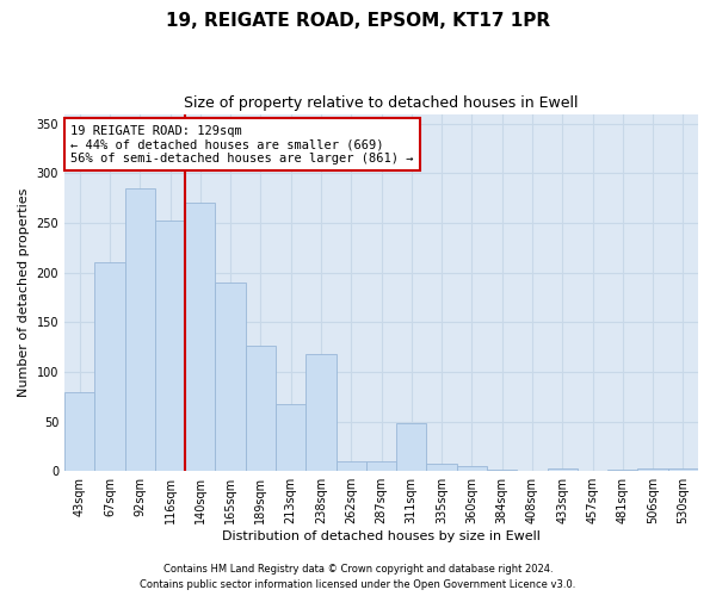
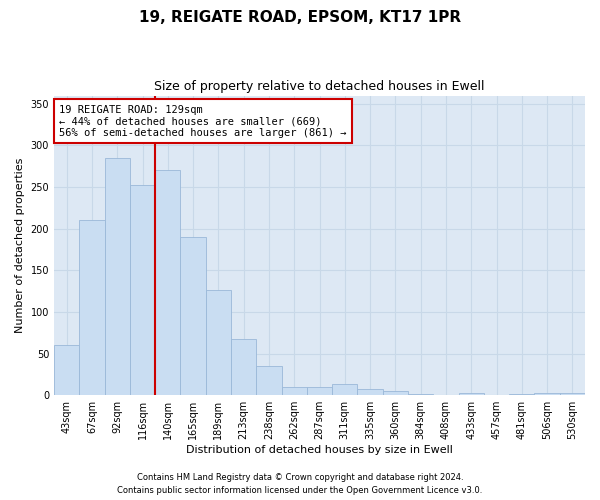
43sqm: 80 -> 60
238sqm: 118 -> 35
311sqm: 48 -> 13
